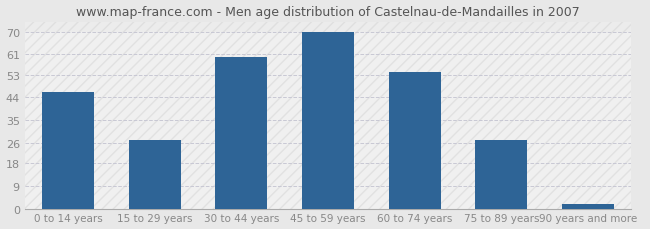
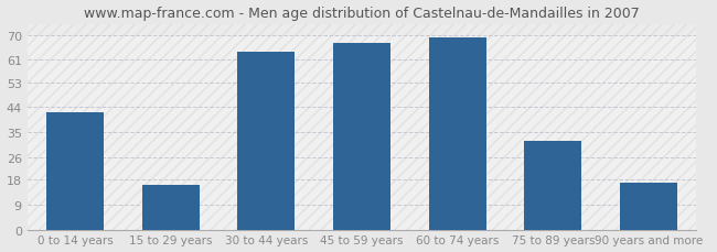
0 to 14 years: 46 -> 42
15 to 29 years: 27 -> 16
30 to 44 years: 60 -> 64
45 to 59 years: 70 -> 67
60 to 74 years: 54 -> 69
75 to 89 years: 27 -> 32
90 years and more: 2 -> 17
